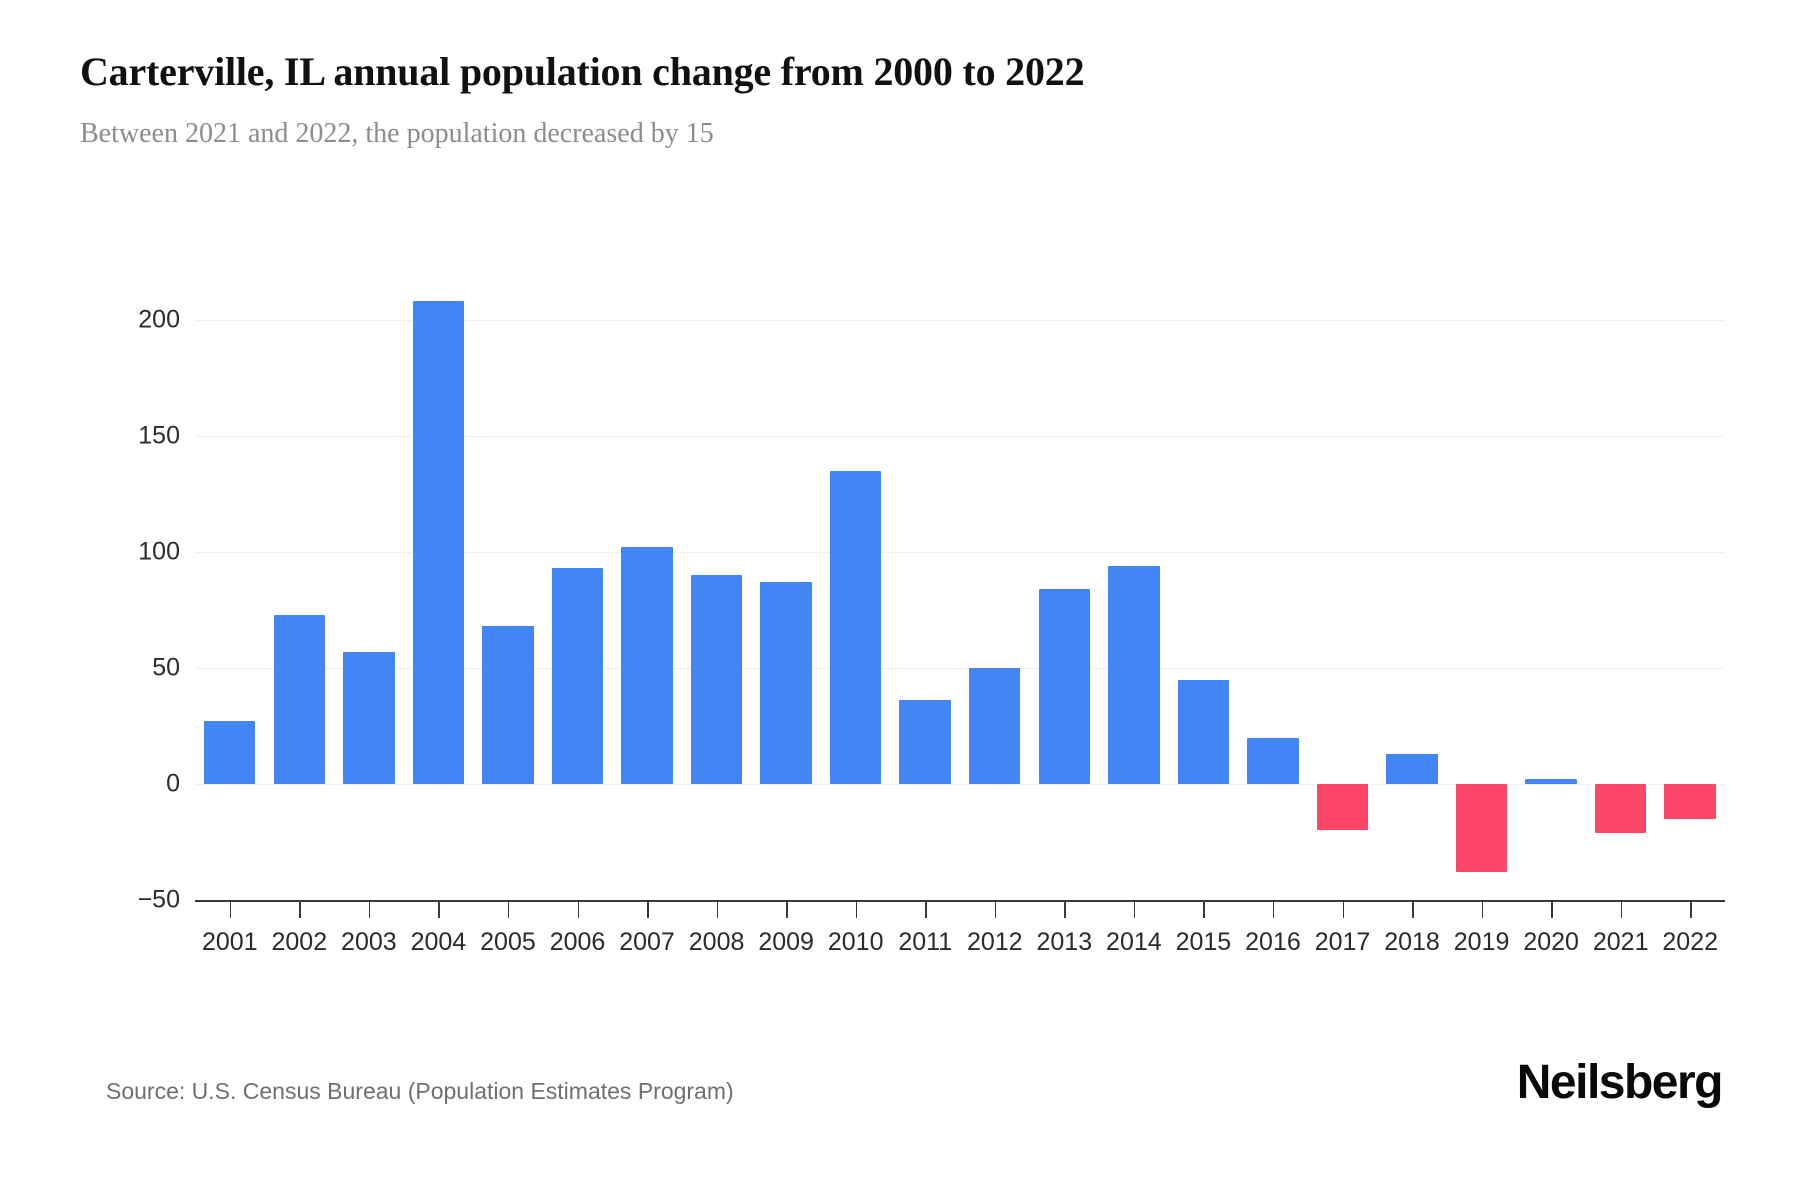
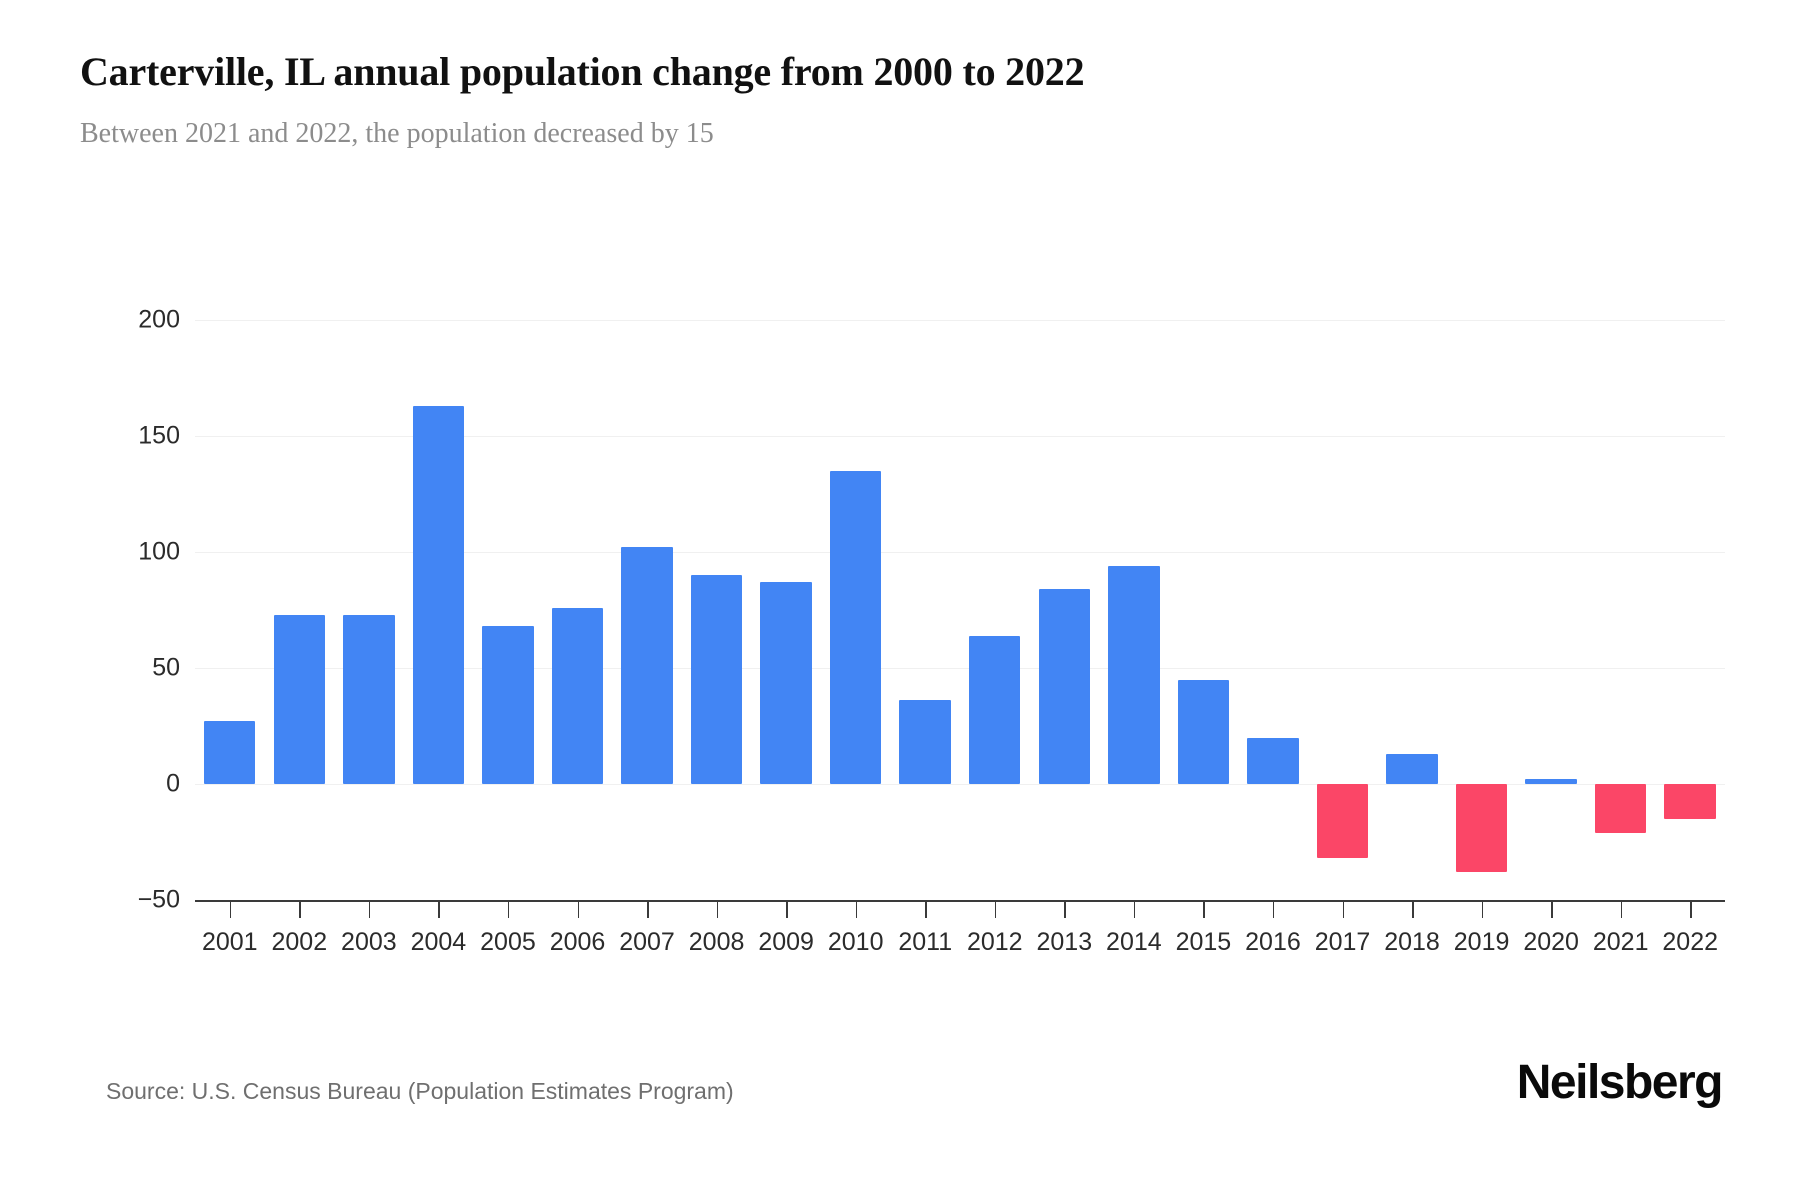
2003: 57 -> 73
2004: 208 -> 163
2006: 93 -> 76
2012: 50 -> 64
2017: -20 -> -32
